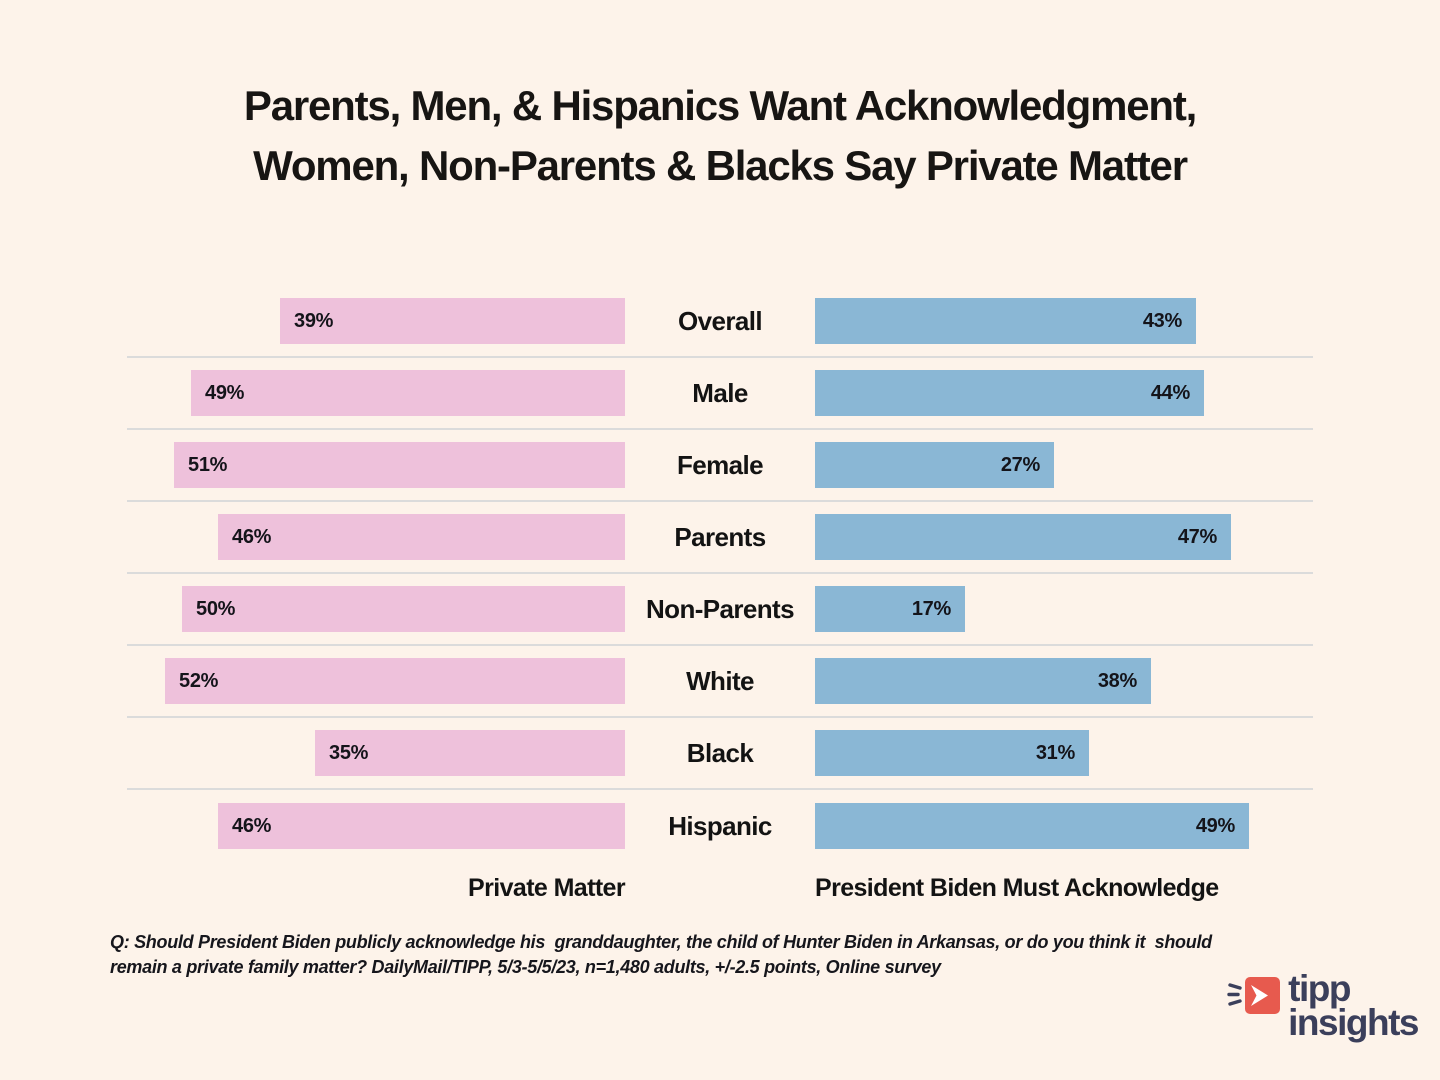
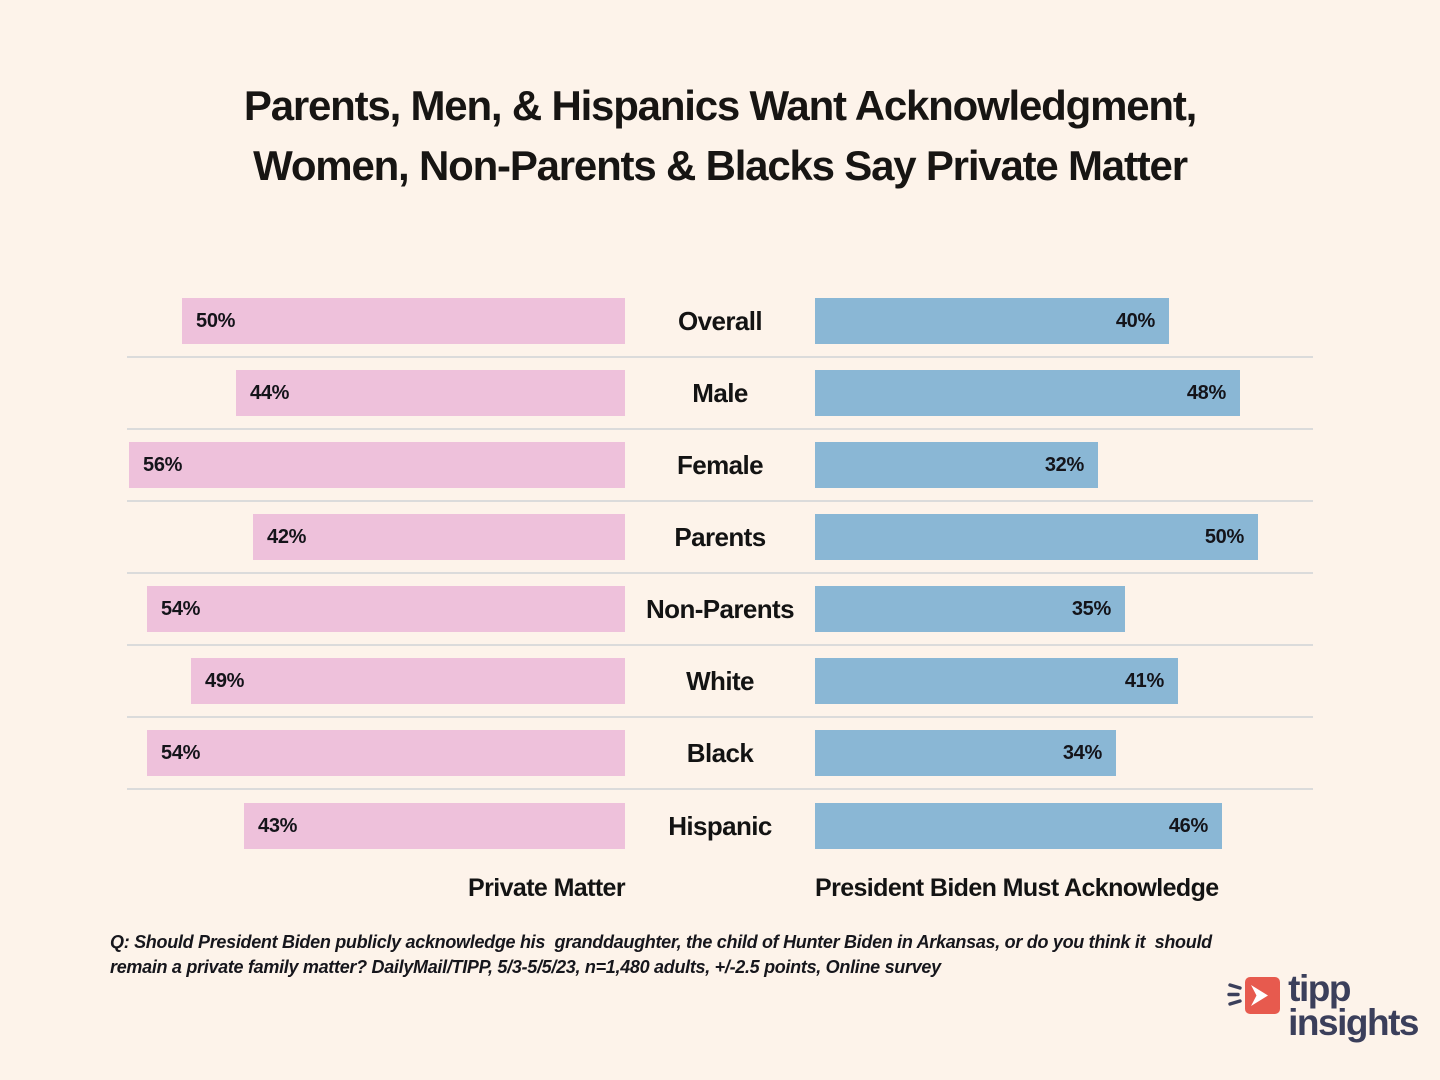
Private Matter/Overall: 39% -> 50%
President Biden Must Acknowledge/Overall: 43% -> 40%
Private Matter/Male: 49% -> 44%
President Biden Must Acknowledge/Male: 44% -> 48%
Private Matter/Female: 51% -> 56%
President Biden Must Acknowledge/Female: 27% -> 32%
Private Matter/Parents: 46% -> 42%
President Biden Must Acknowledge/Parents: 47% -> 50%
Private Matter/Non-Parents: 50% -> 54%
President Biden Must Acknowledge/Non-Parents: 17% -> 35%
Private Matter/White: 52% -> 49%
President Biden Must Acknowledge/White: 38% -> 41%
Private Matter/Black: 35% -> 54%
President Biden Must Acknowledge/Black: 31% -> 34%
Private Matter/Hispanic: 46% -> 43%
President Biden Must Acknowledge/Hispanic: 49% -> 46%
